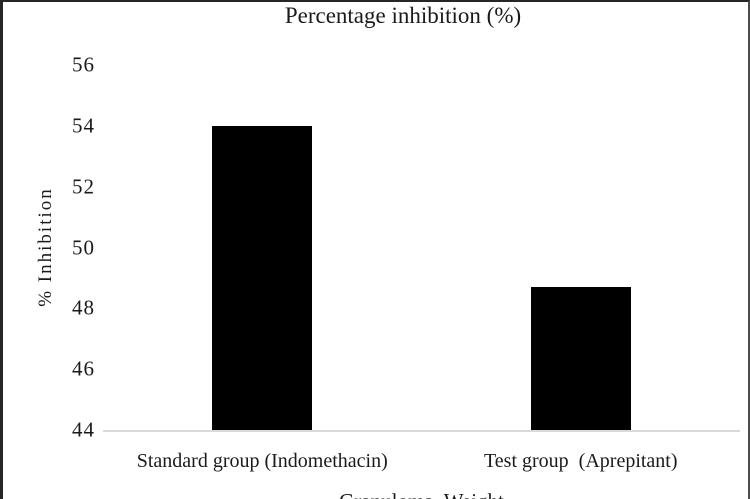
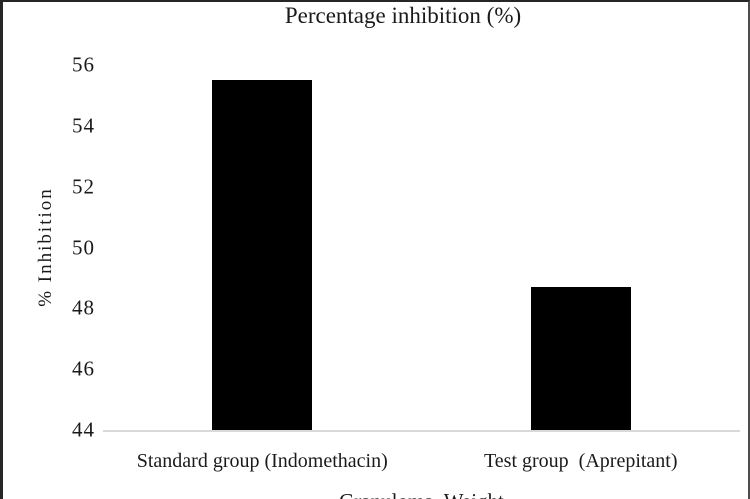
Standard group (Indomethacin): 54.0 -> 55.5
